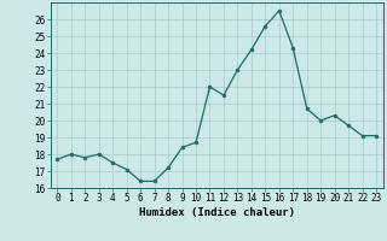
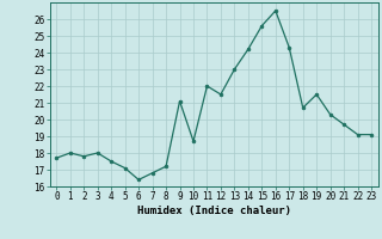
7: 16.4 -> 16.8
9: 18.4 -> 21.1
19: 20.0 -> 21.5
